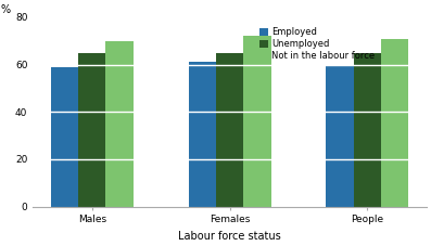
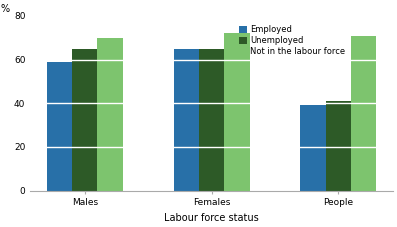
Employed/Females: 61 -> 65
Employed/People: 60 -> 39
Unemployed/People: 65 -> 41
